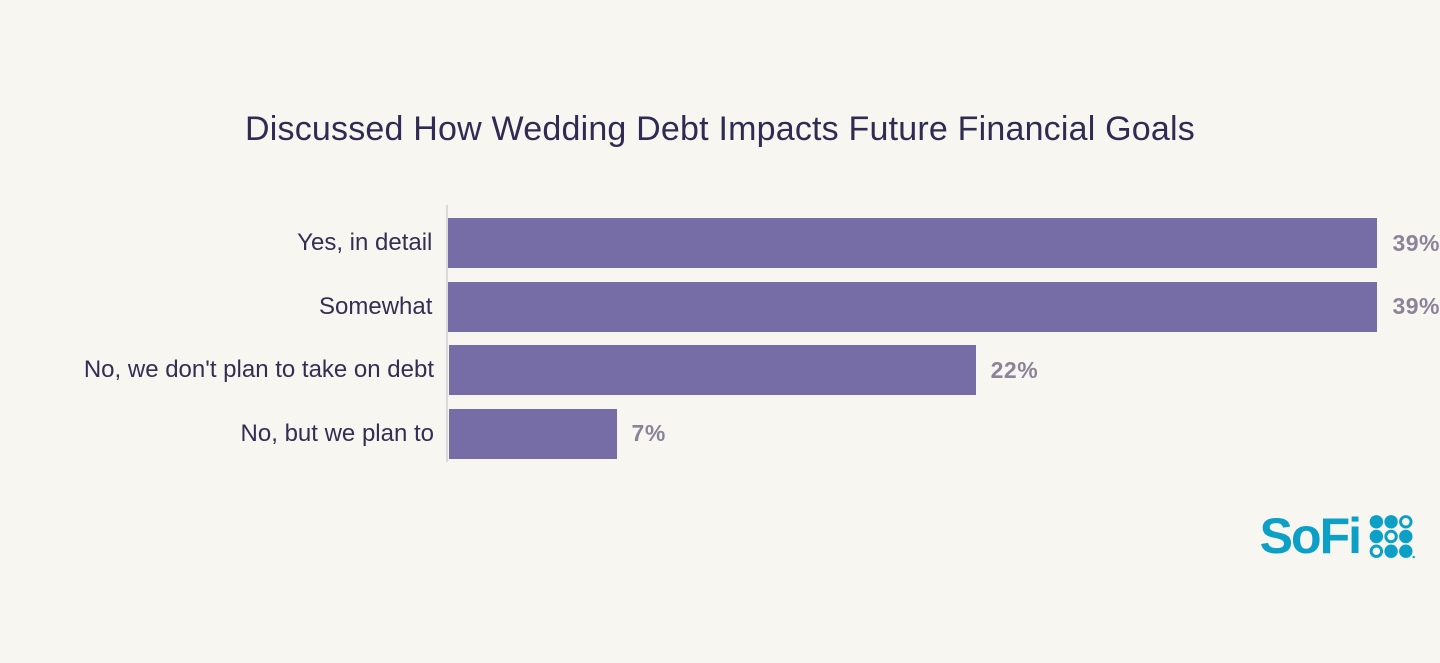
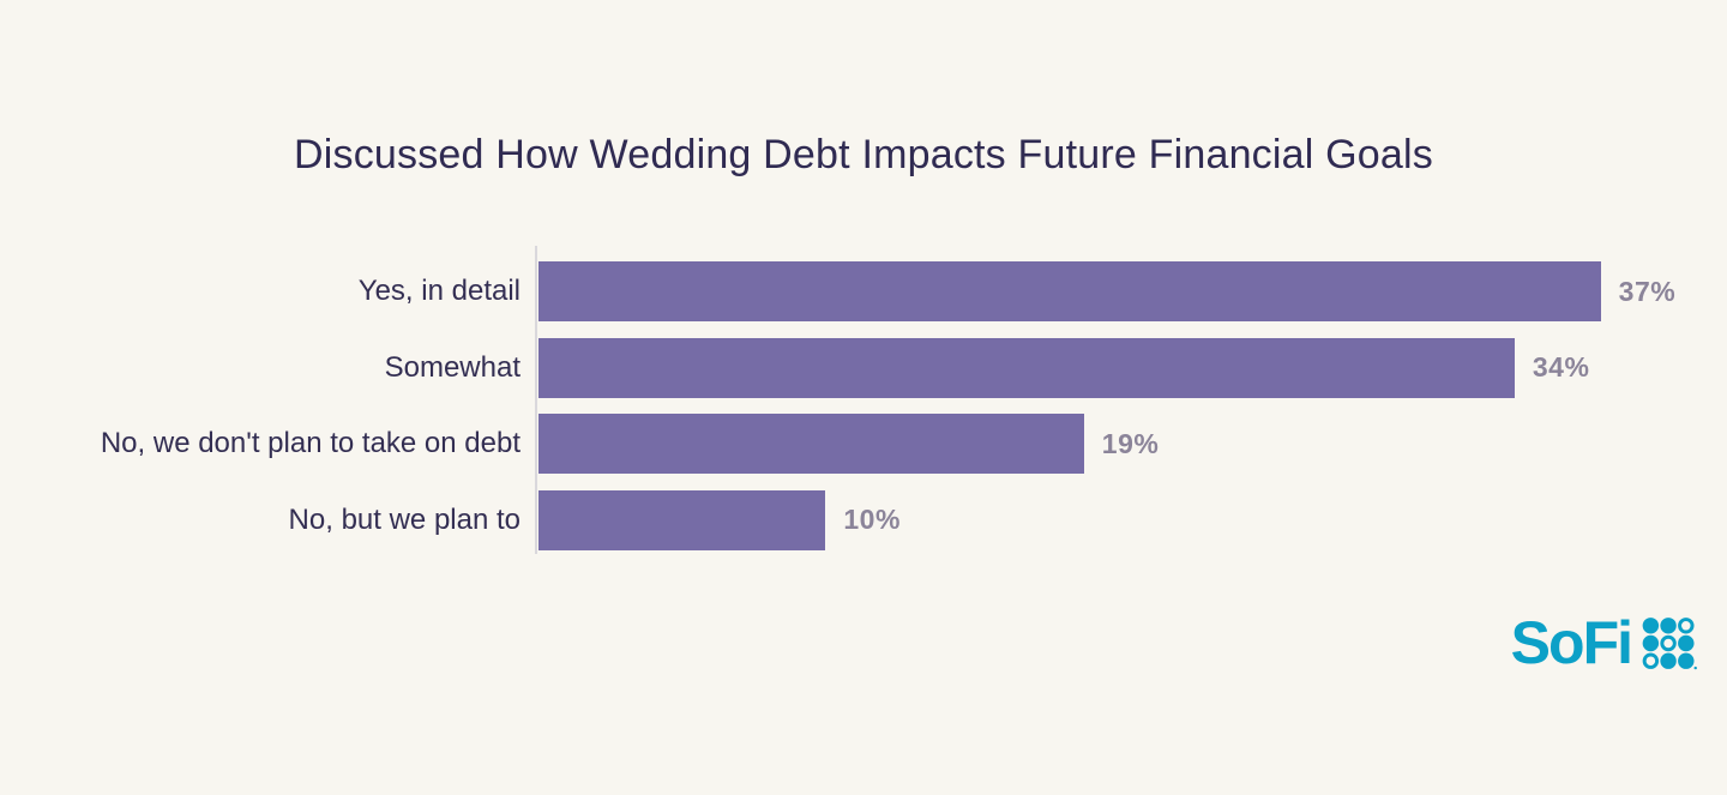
Yes, in detail: 39% -> 37%
Somewhat: 39% -> 34%
No, we don't plan to take on debt: 22% -> 19%
No, but we plan to: 7% -> 10%
